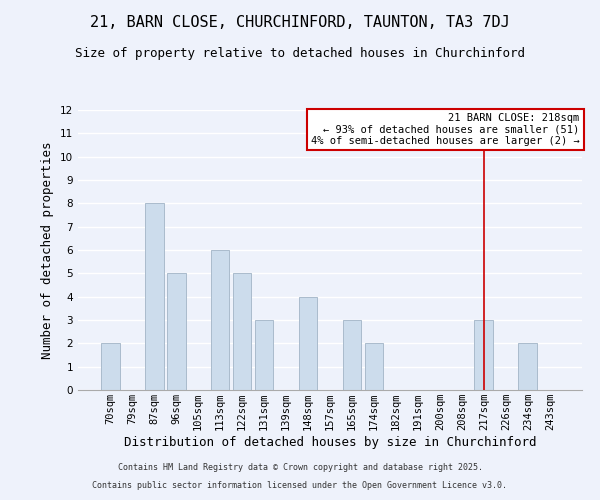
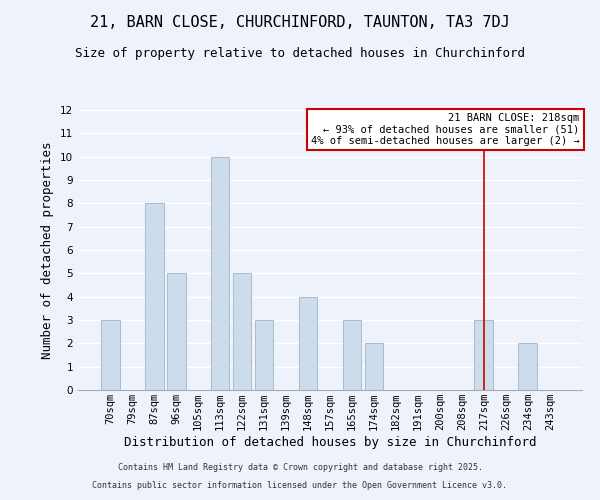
70sqm: 2 -> 3
113sqm: 6 -> 10
